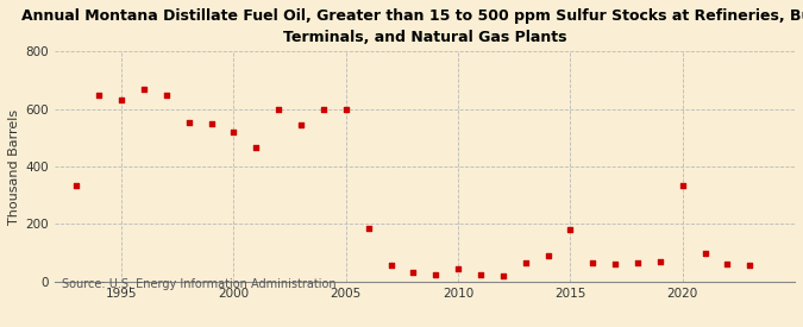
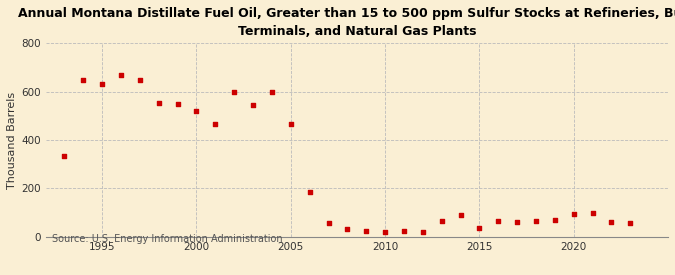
2005: 600 -> 465
2010: 45 -> 20
2015: 180 -> 35
2020: 335 -> 95
